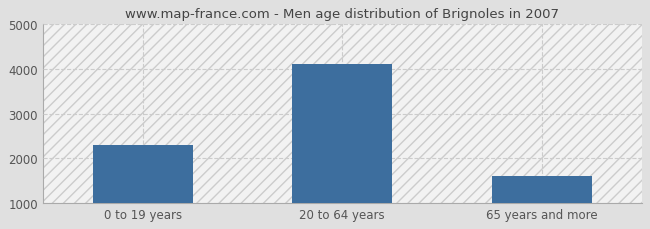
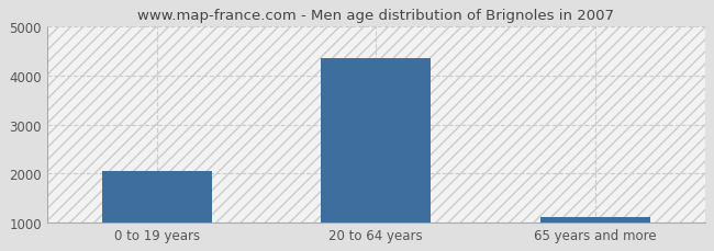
0 to 19 years: 2300 -> 2050
20 to 64 years: 4100 -> 4350
65 years and more: 1600 -> 1100
